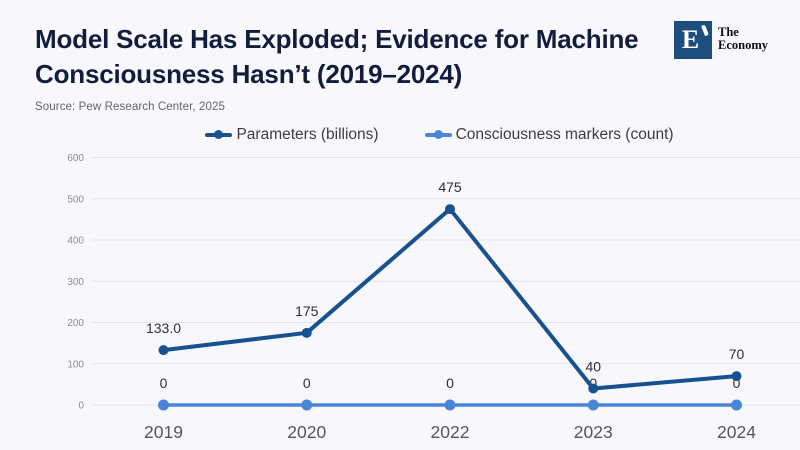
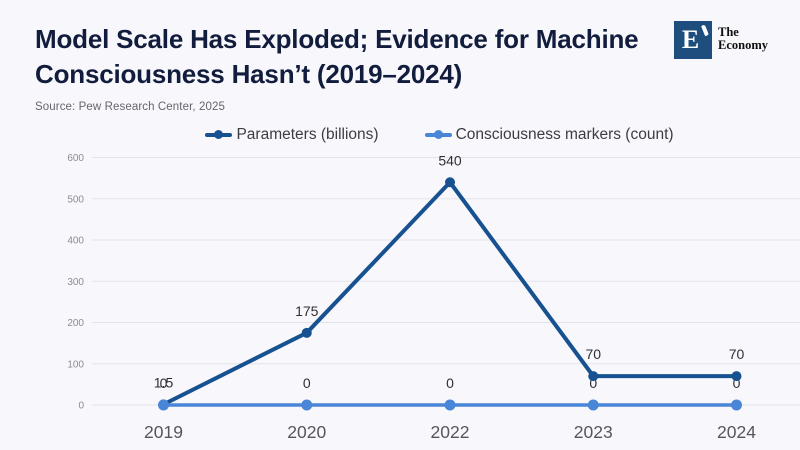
Parameters (billions)/2019: 133.0 -> 1.5
Parameters (billions)/2022: 475 -> 540
Parameters (billions)/2023: 40 -> 70
